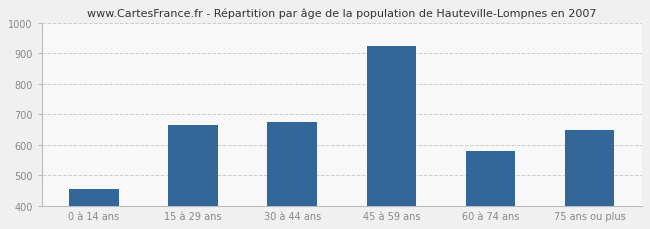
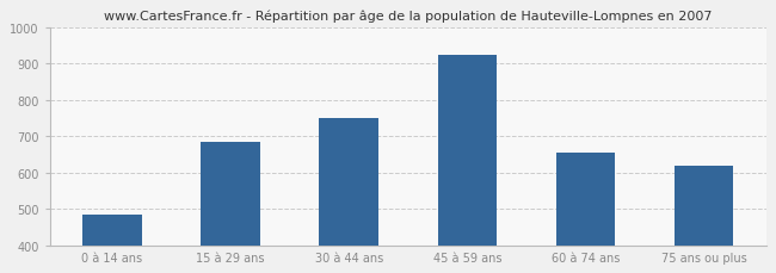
0 à 14 ans: 455 -> 485
15 à 29 ans: 665 -> 685
30 à 44 ans: 675 -> 750
60 à 74 ans: 580 -> 655
75 ans ou plus: 650 -> 620
